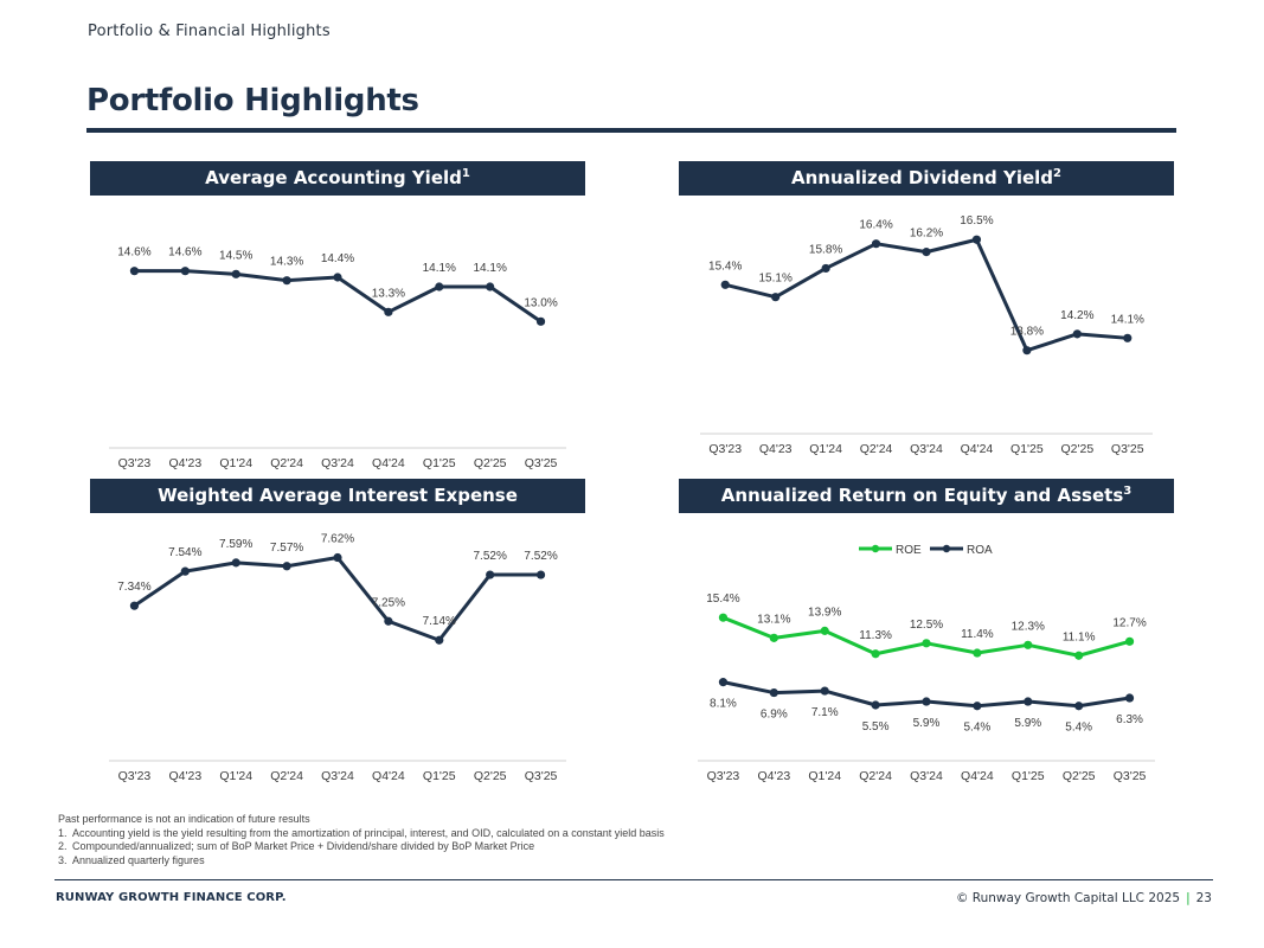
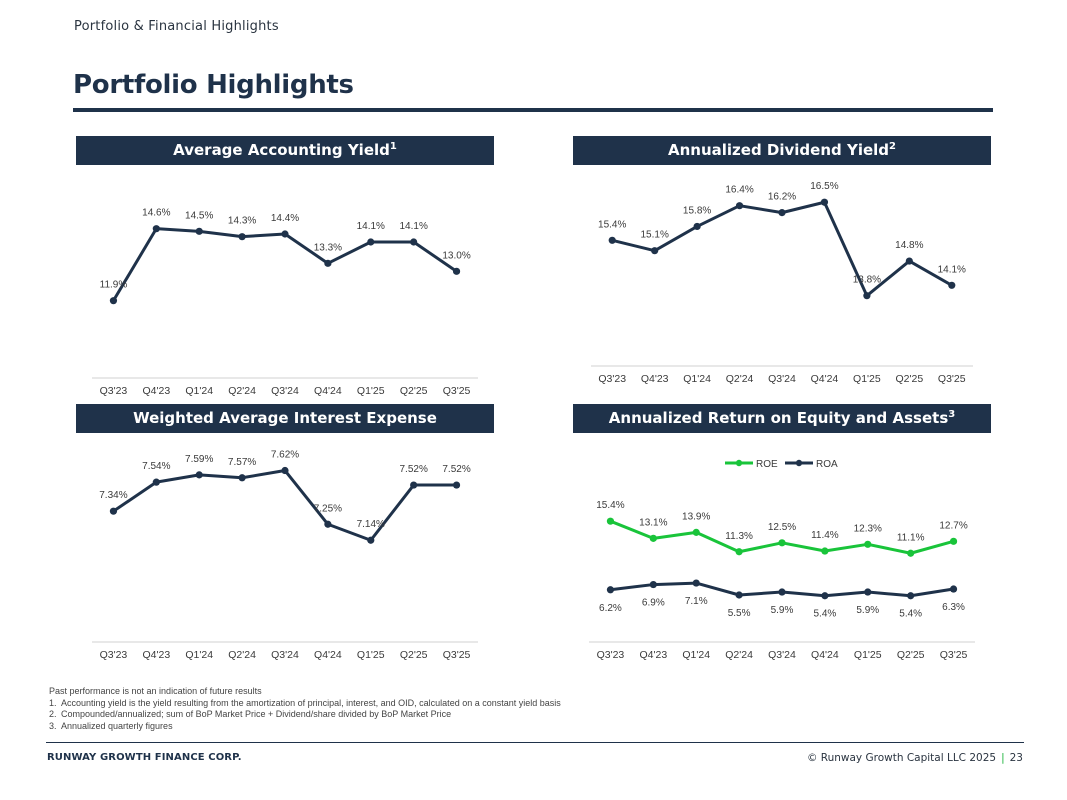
Average Accounting Yield/Q3'23: 14.6% -> 11.9%
Annualized Dividend Yield/Q2'25: 14.2% -> 14.8%
Annualized Return on Equity and Assets/ROA/Q3'23: 8.1% -> 6.2%
